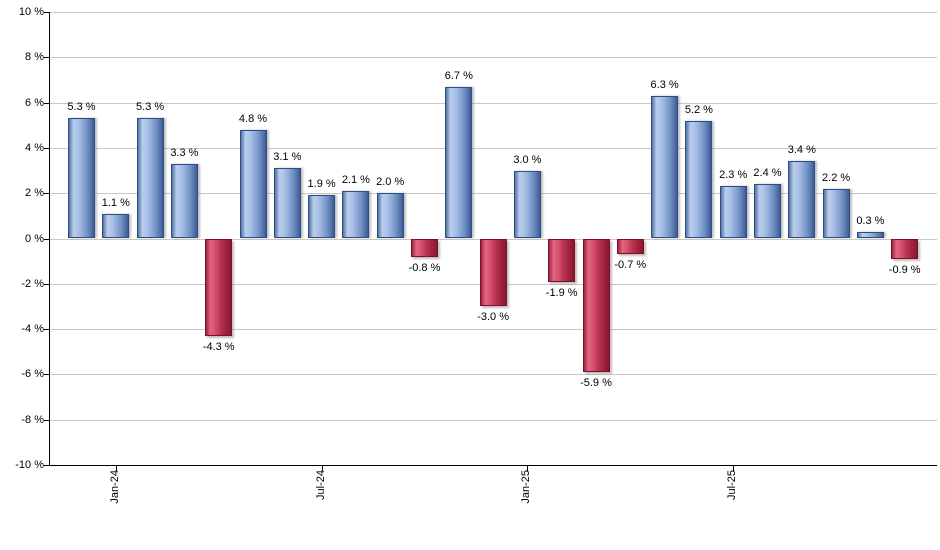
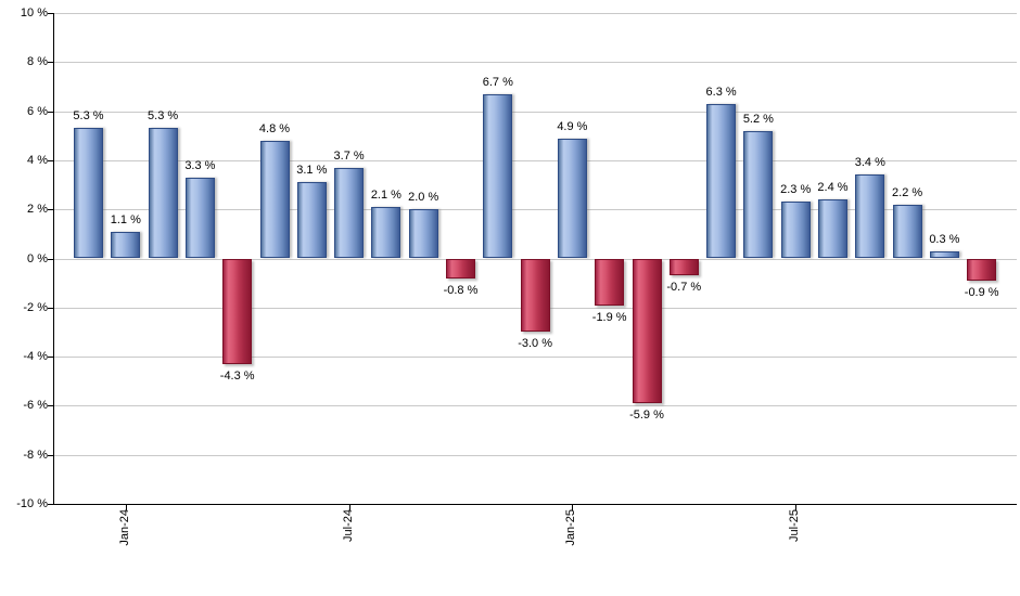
Jul-24: 1.9 -> 3.7
Jan-25: 3.0 -> 4.9
